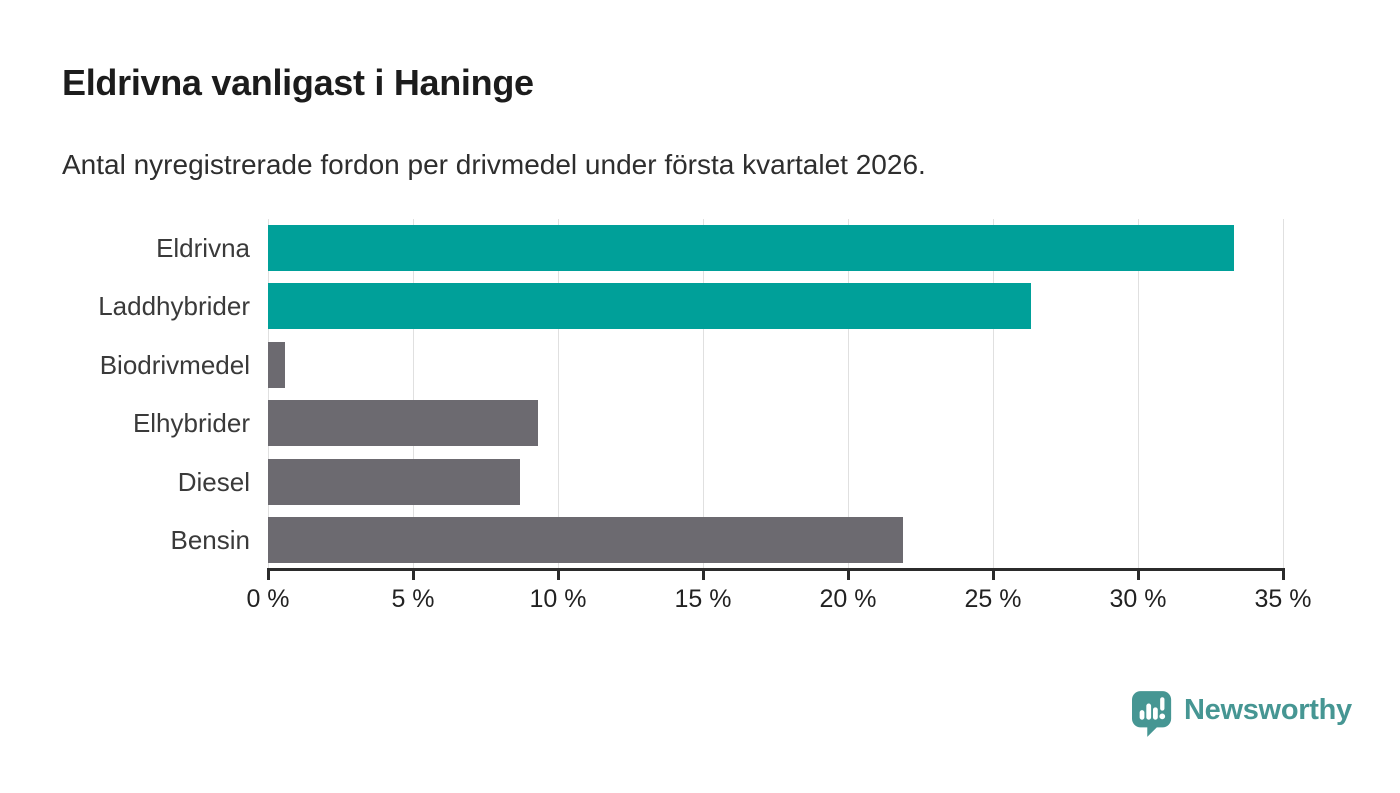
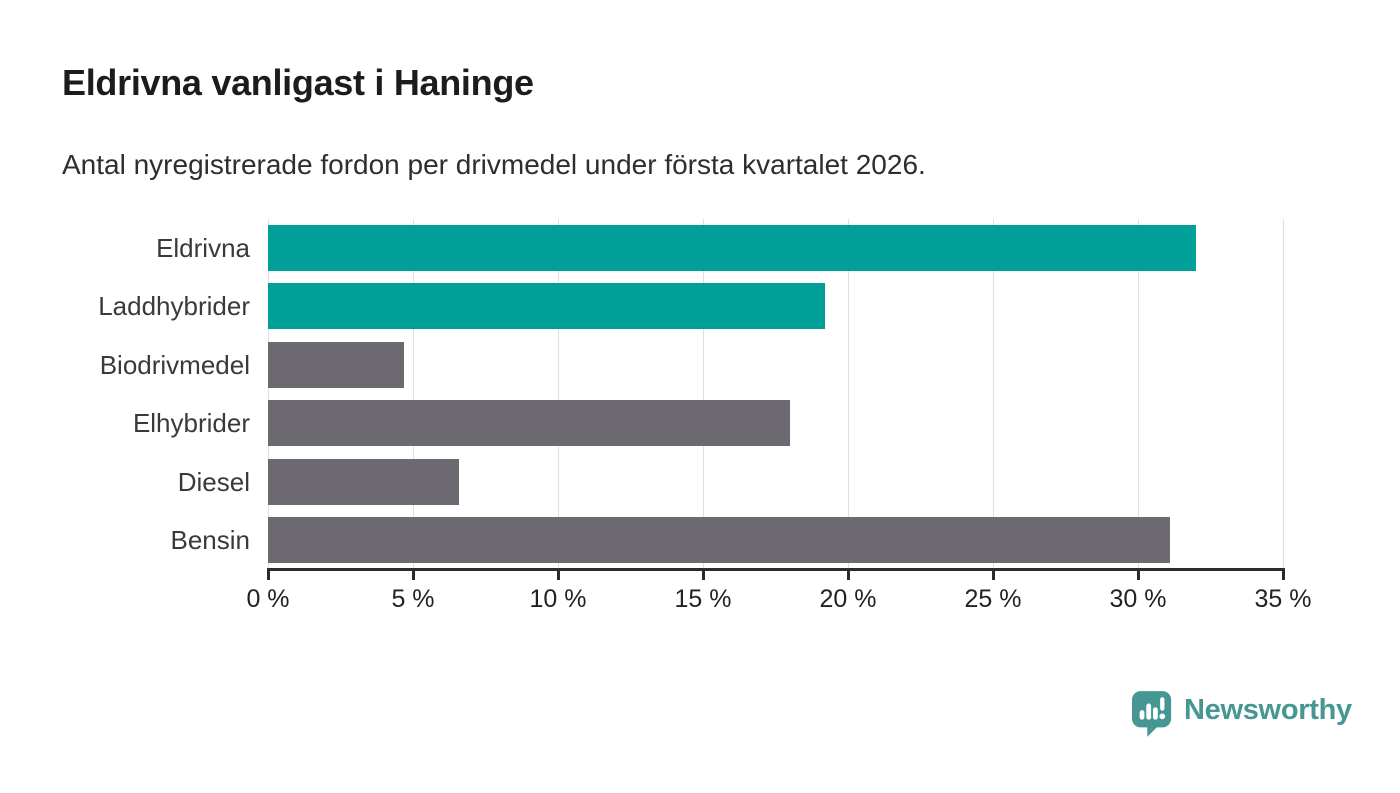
Eldrivna: 33.3% -> 32.0%
Laddhybrider: 26.3% -> 19.2%
Biodrivmedel: 0.6% -> 4.7%
Elhybrider: 9.3% -> 18.0%
Diesel: 8.7% -> 6.6%
Bensin: 21.9% -> 31.1%
